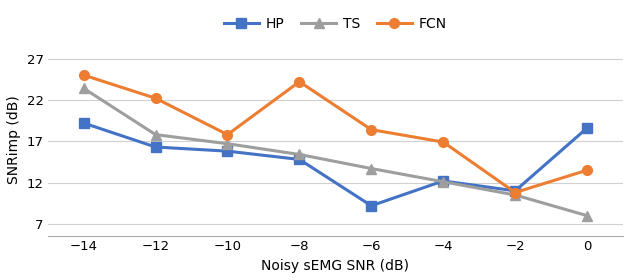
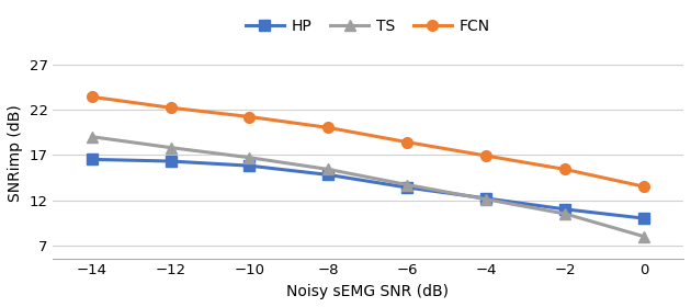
HP/−14: 19.2 -> 16.5
TS/−14: 23.4 -> 19.0
FCN/−14: 25.0 -> 23.4
FCN/−10: 17.8 -> 21.2
FCN/−8: 24.2 -> 20.0
HP/−6: 9.2 -> 13.4
FCN/−2: 10.8 -> 15.4
HP/0: 18.6 -> 10.0
